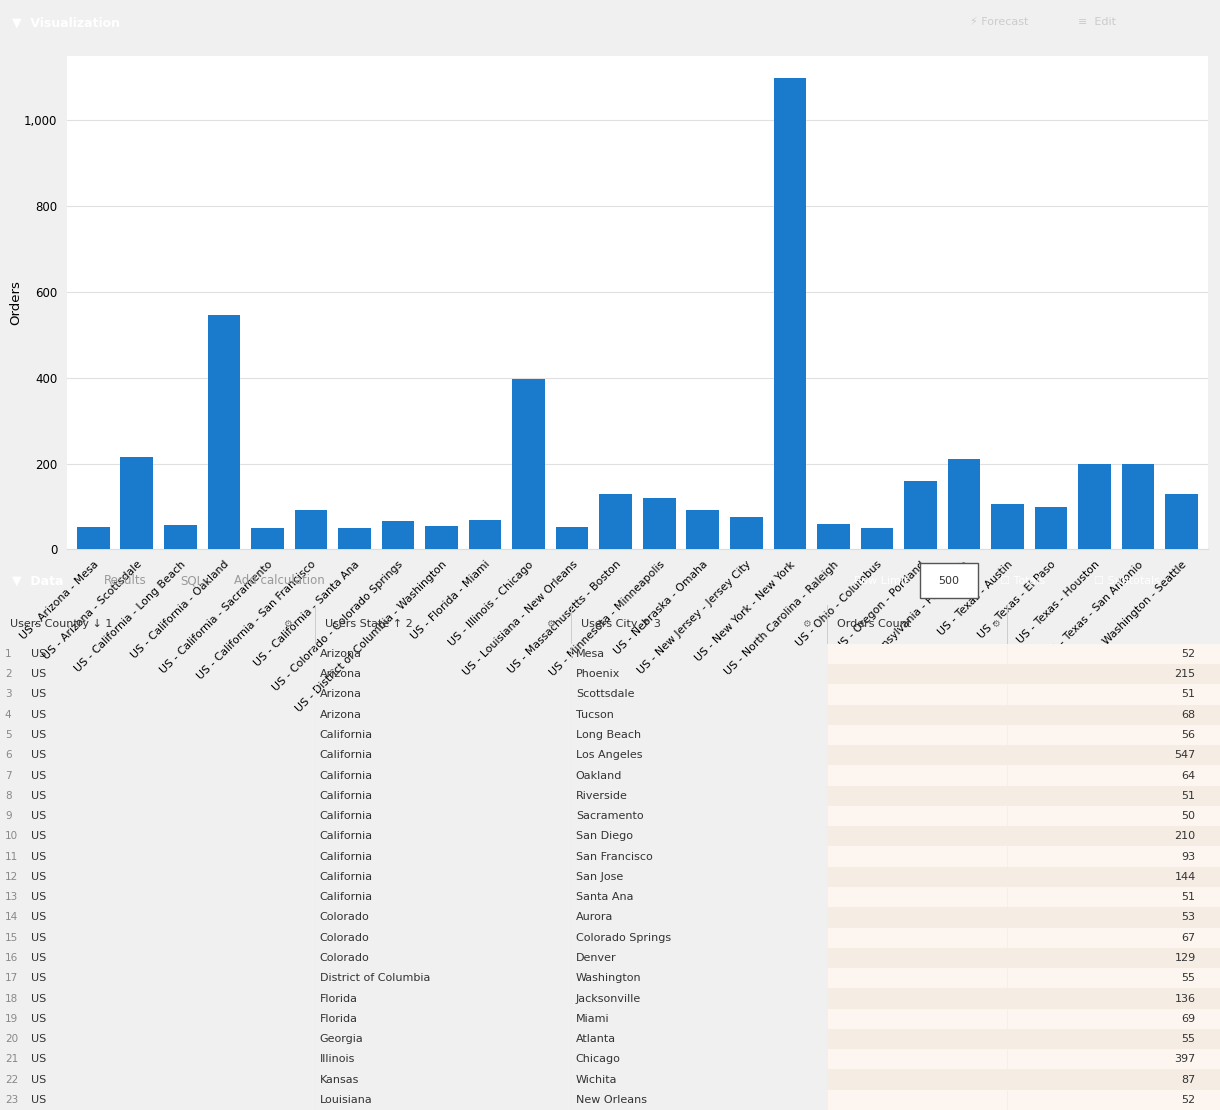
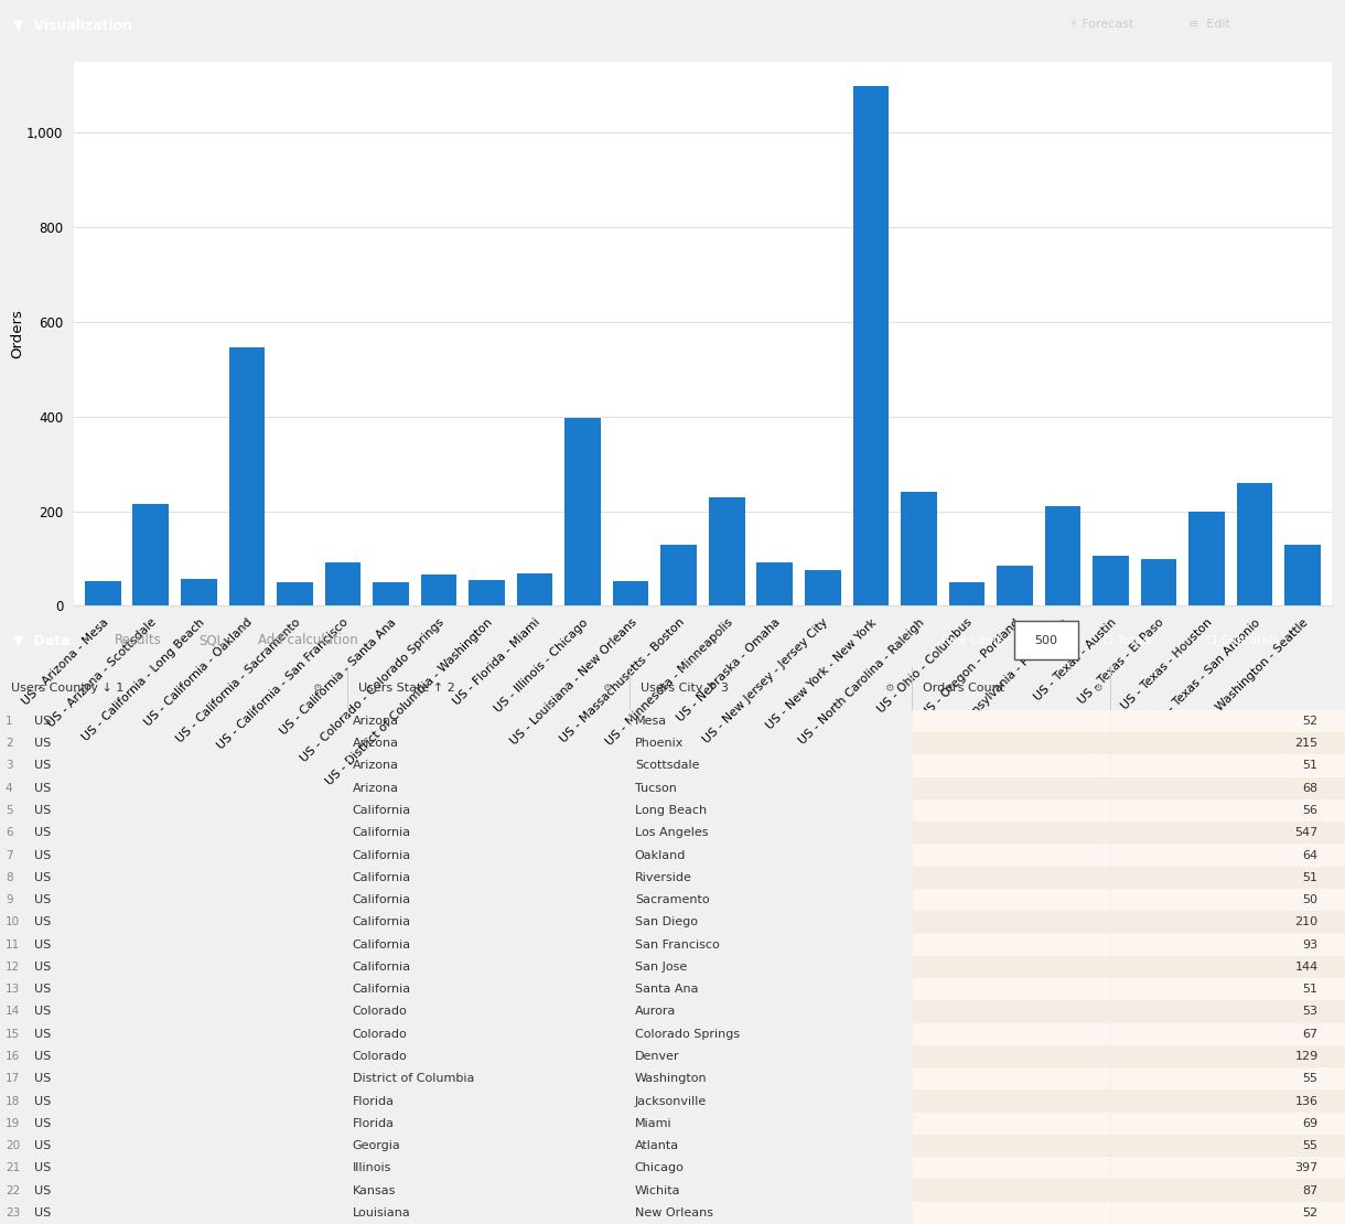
US - Minnesota - Minneapolis: 121 -> 230
US - North Carolina - Raleigh: 60 -> 240
US - Oregon - Portland: 160 -> 85
US - Texas - San Antonio: 200 -> 260
